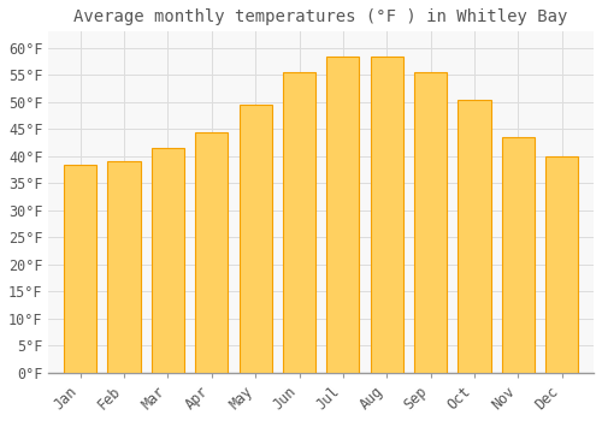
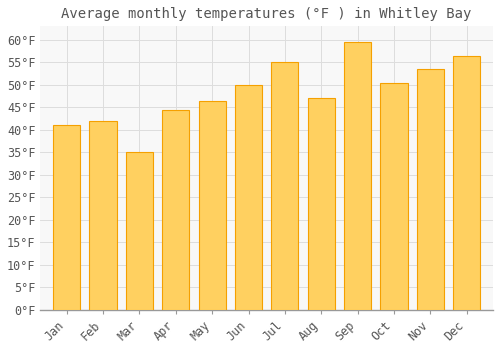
Jan: 38.5°F -> 41.0°F
Feb: 39.0°F -> 42.0°F
Mar: 41.5°F -> 35.0°F
May: 49.5°F -> 46.5°F
Jun: 55.5°F -> 50.0°F
Jul: 58.5°F -> 55.0°F
Aug: 58.5°F -> 47.0°F
Sep: 55.5°F -> 59.5°F
Nov: 43.5°F -> 53.5°F
Dec: 40.0°F -> 56.5°F
